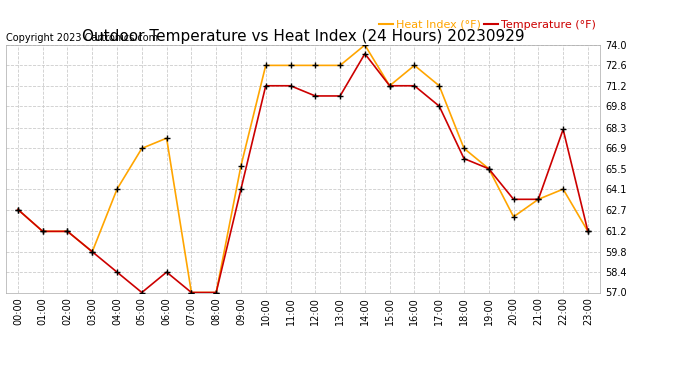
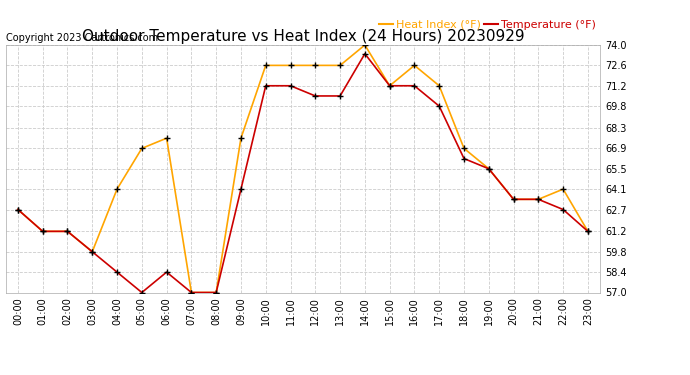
Heat Index (°F)/09:00: 65.7 -> 67.6
Heat Index (°F)/20:00: 62.2 -> 63.4
Temperature (°F)/22:00: 68.2 -> 62.7
